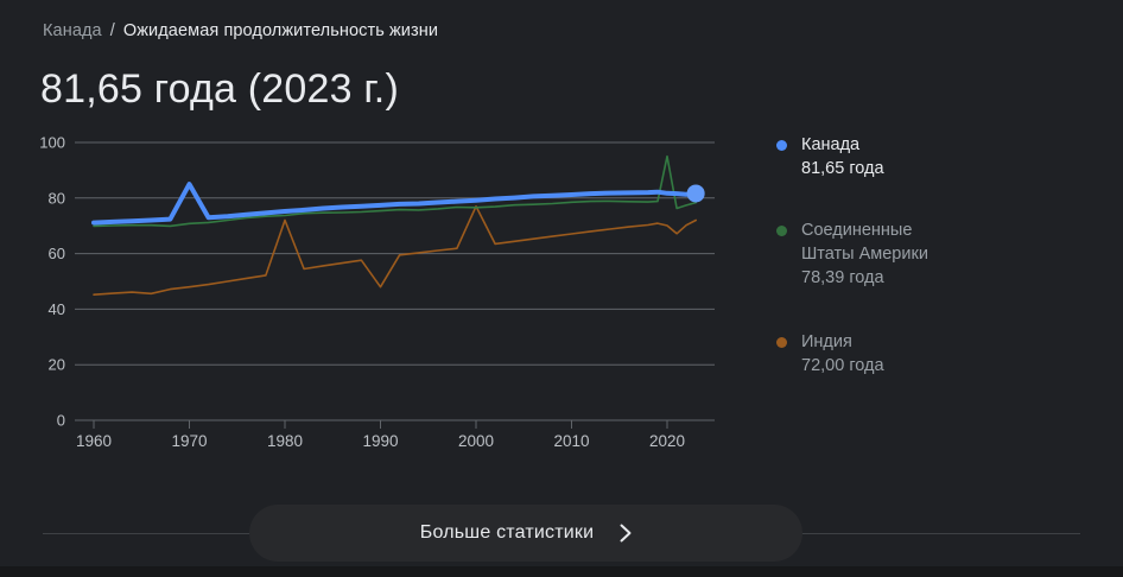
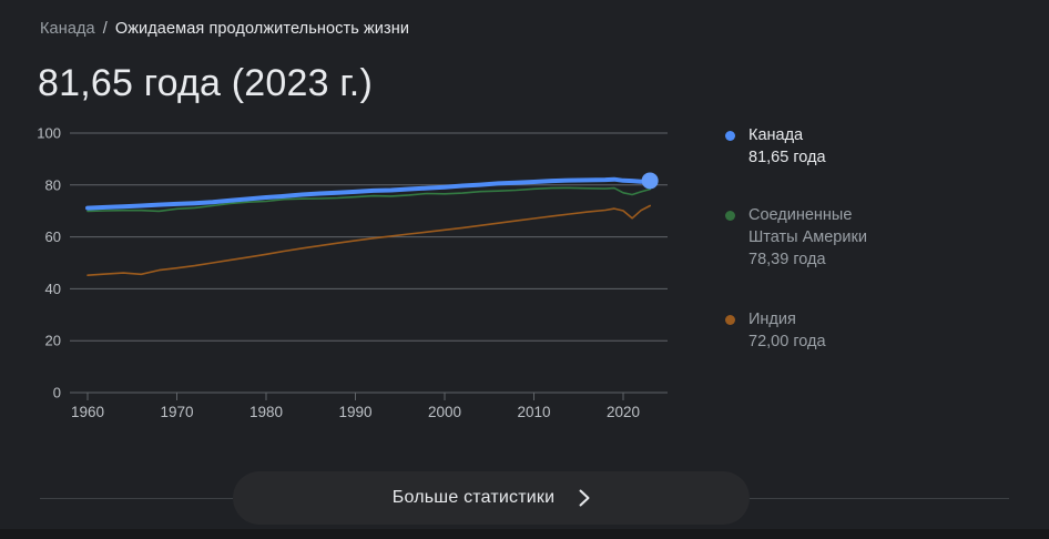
Канада/1970: 85 -> 73
Индия/1980: 72 -> 53
Индия/1990: 48 -> 59
Индия/2000: 77 -> 63
Соединенные Штаты Америки/2020: 95 -> 77
